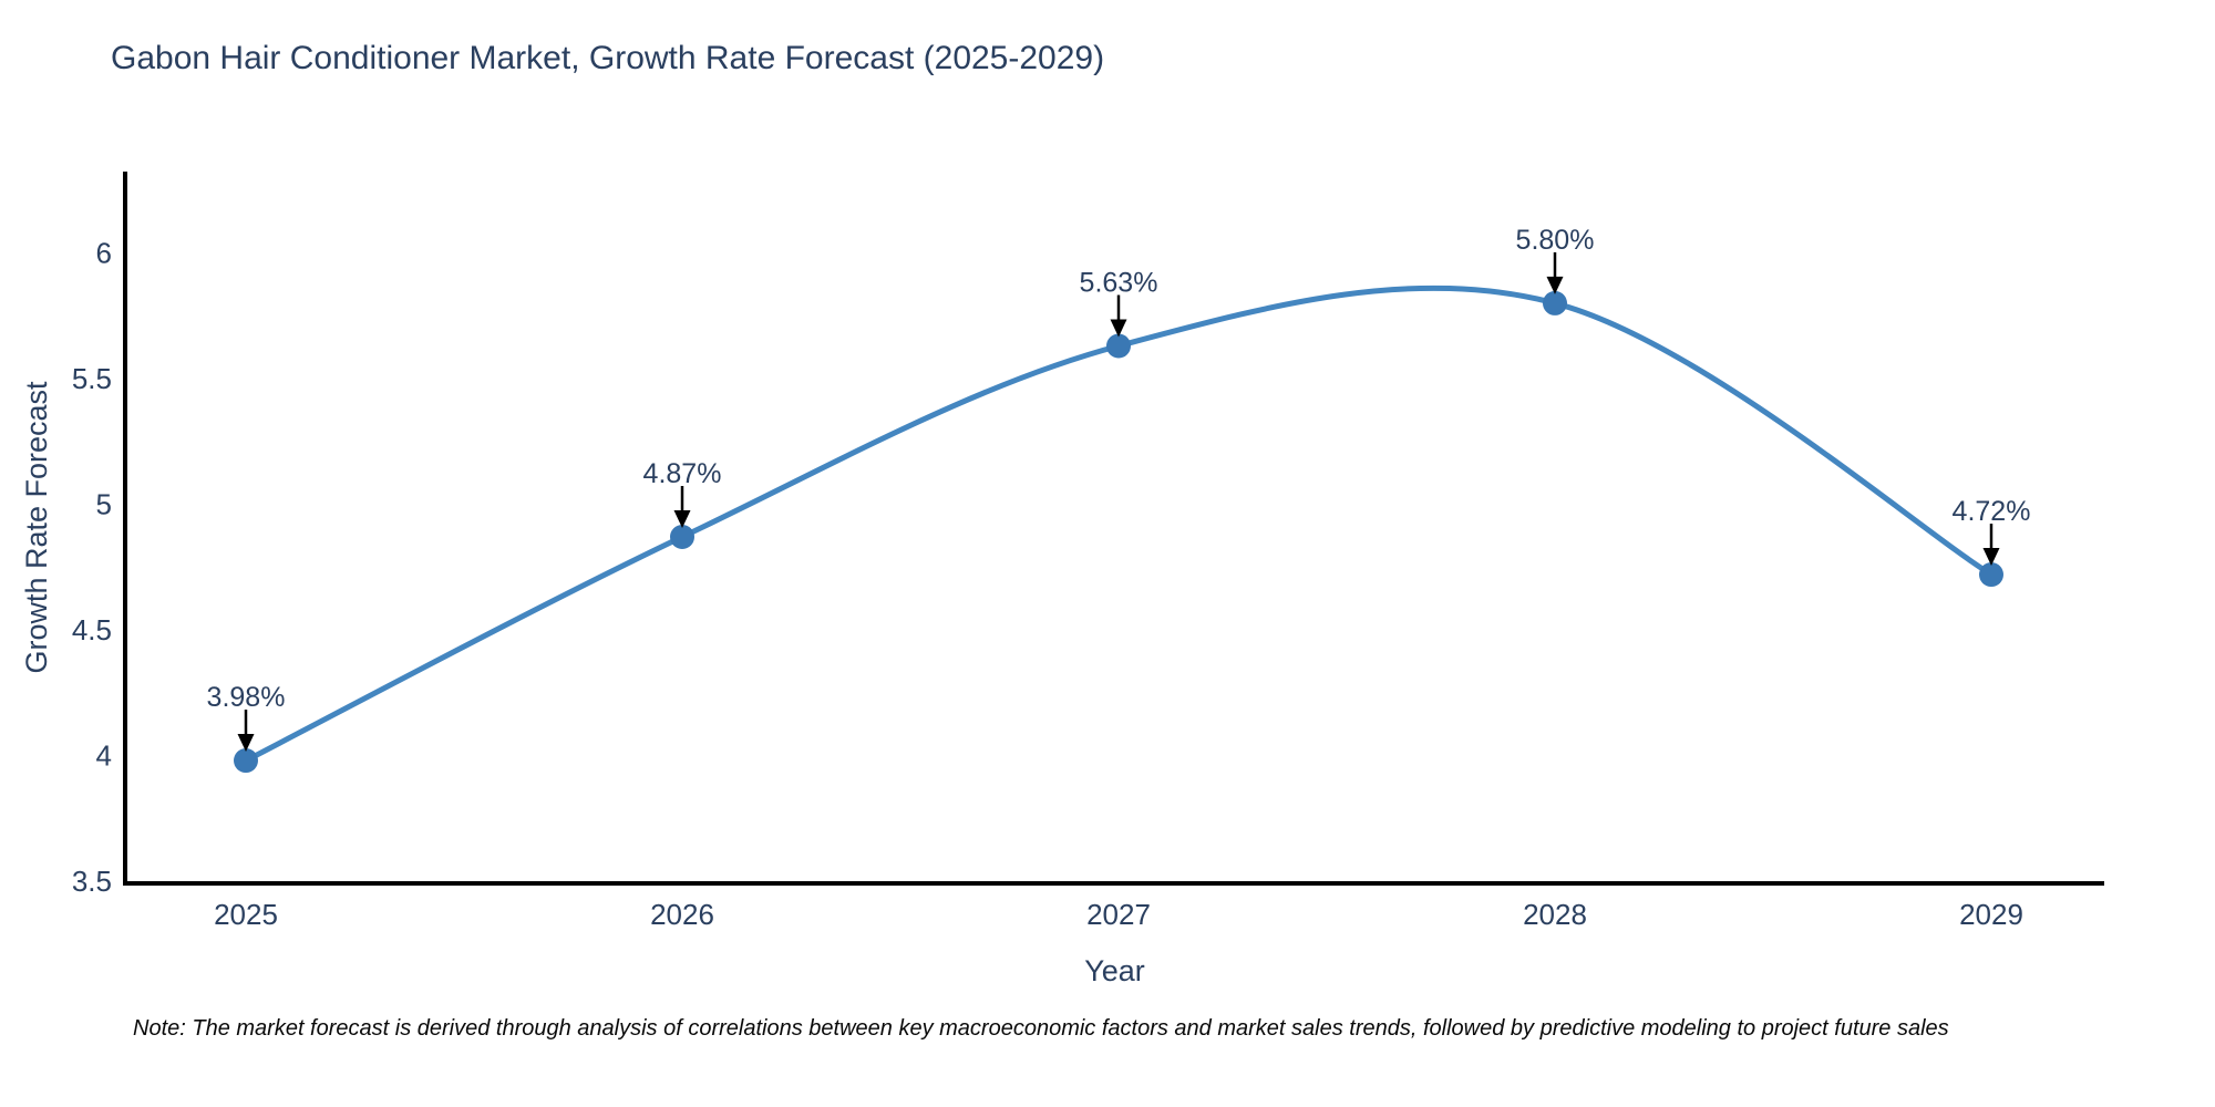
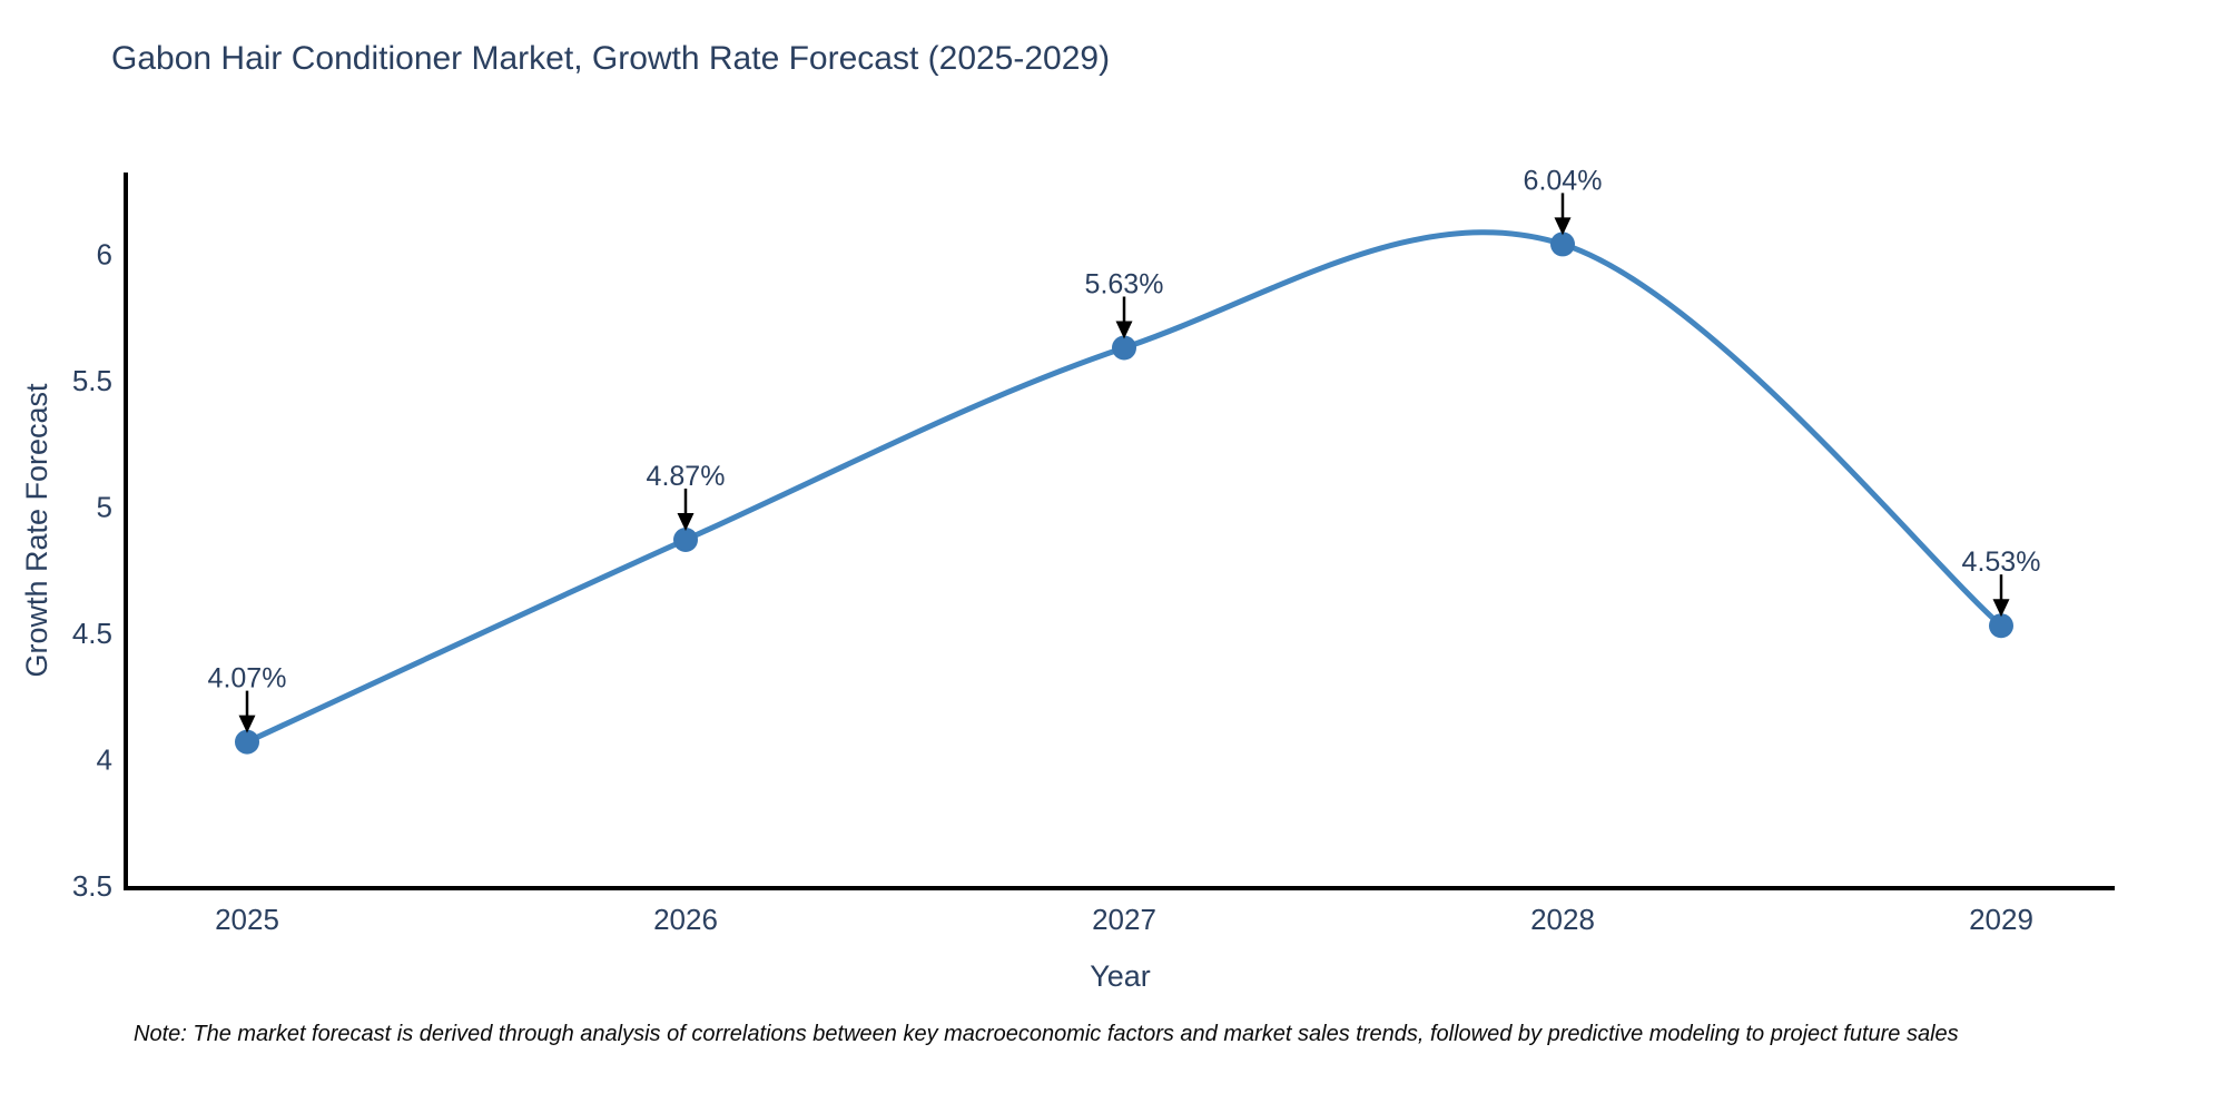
2025: 3.98% -> 4.07%
2028: 5.80% -> 6.04%
2029: 4.72% -> 4.53%
